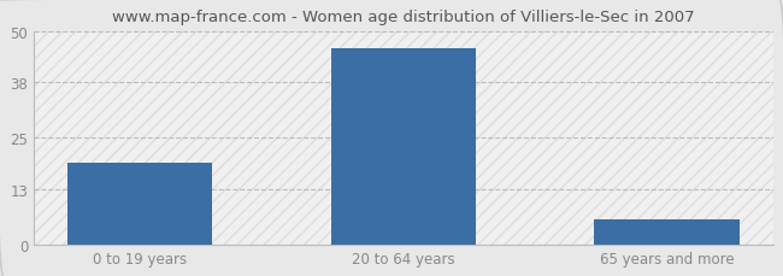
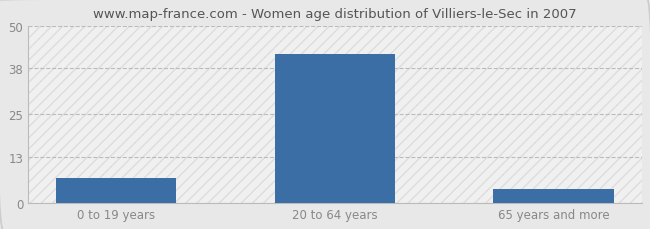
0 to 19 years: 19 -> 7
20 to 64 years: 46 -> 42
65 years and more: 6 -> 4
